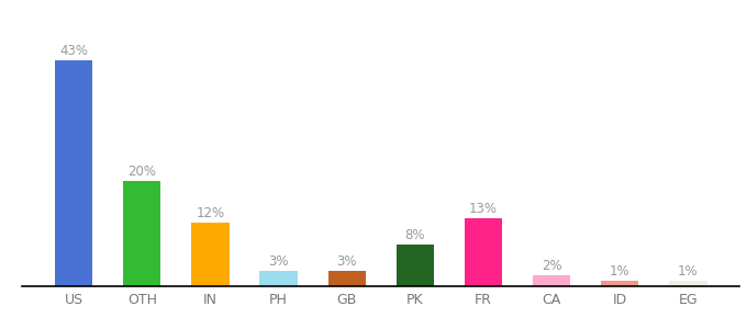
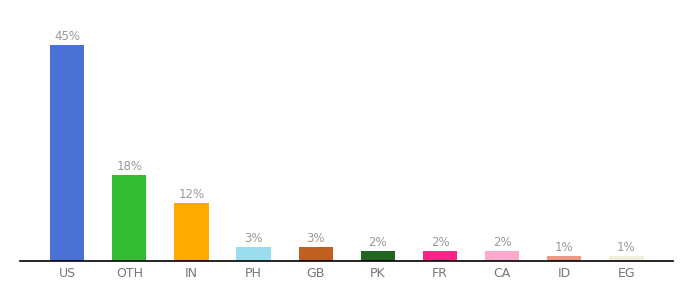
US: 43% -> 45%
OTH: 20% -> 18%
PK: 8% -> 2%
FR: 13% -> 2%
